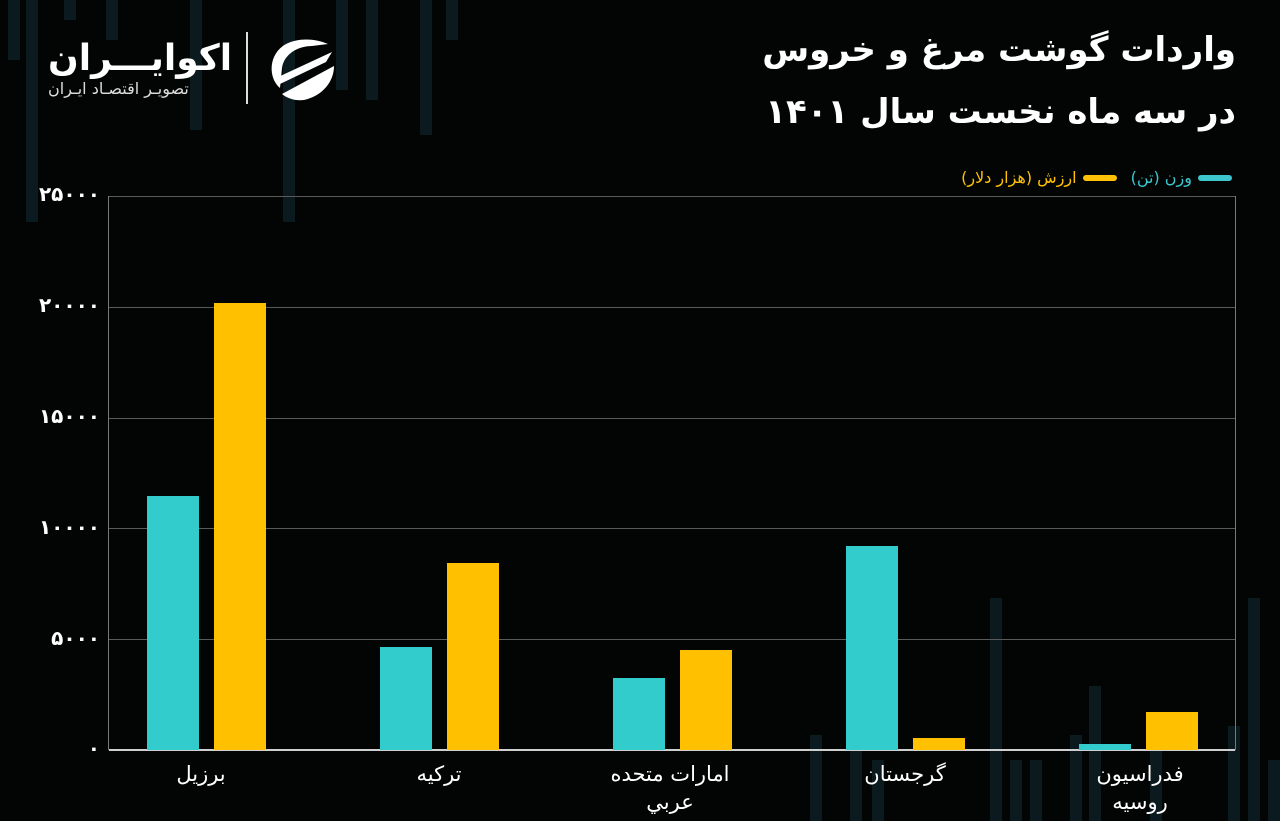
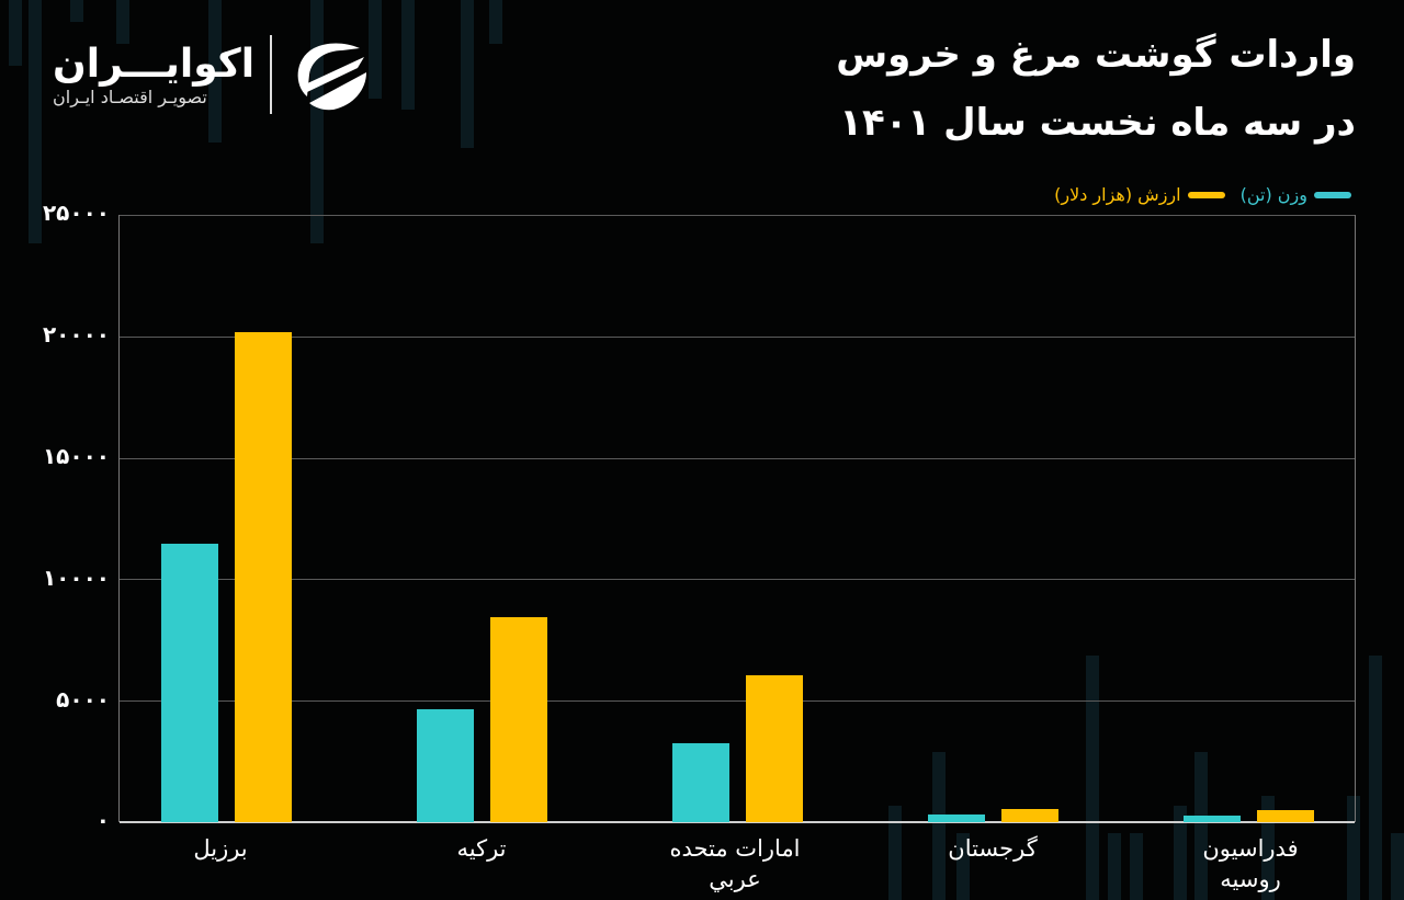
ارزش (هزار دلار)/امارات متحده عربي: 4500 -> 6000
وزن (تن)/گرجستان: 9200 -> 300
ارزش (هزار دلار)/فدراسيون روسيه: 1700 -> 500
